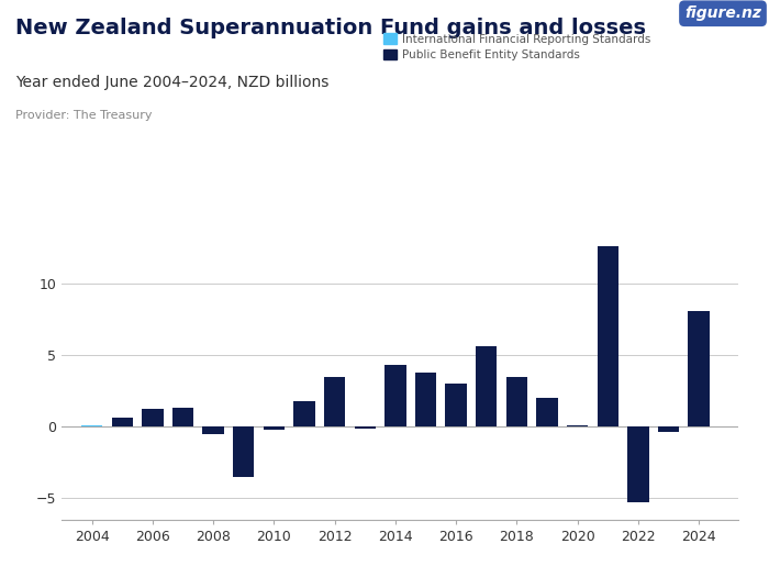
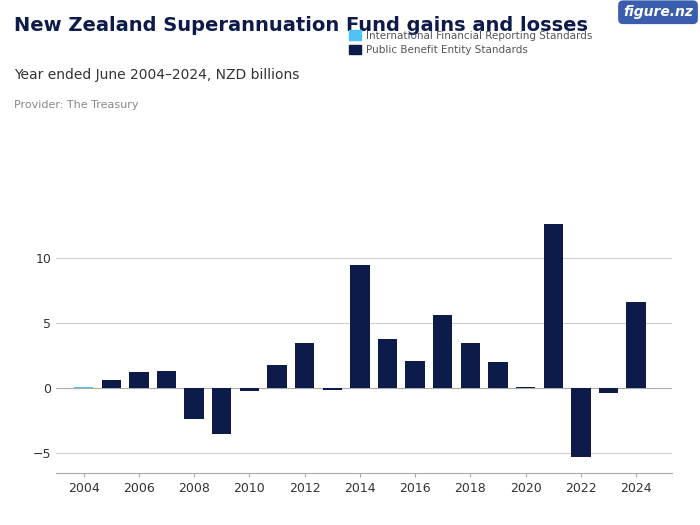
2008: -0.5 -> -2.4
2014: 4.3 -> 9.5
2016: 3.0 -> 2.1
2024: 8.1 -> 6.6
